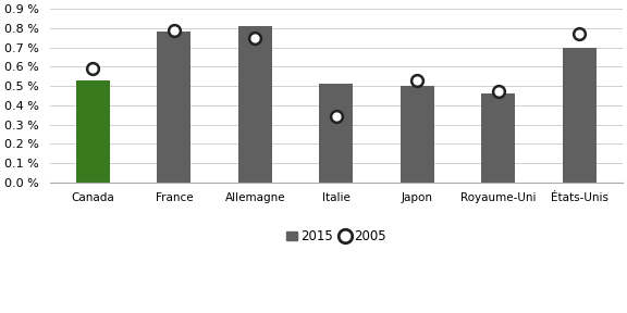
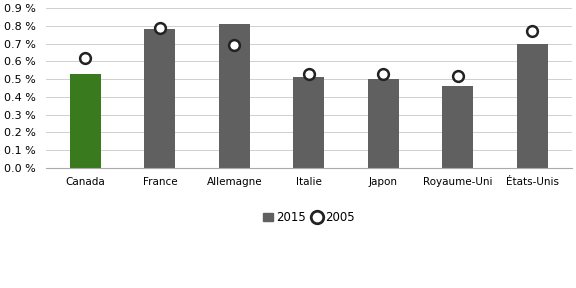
2005/Canada: 0.59 % -> 0.62 %
2005/Allemagne: 0.75 % -> 0.69 %
2005/Italie: 0.34 % -> 0.53 %
2005/Royaume-Uni: 0.47 % -> 0.52 %
